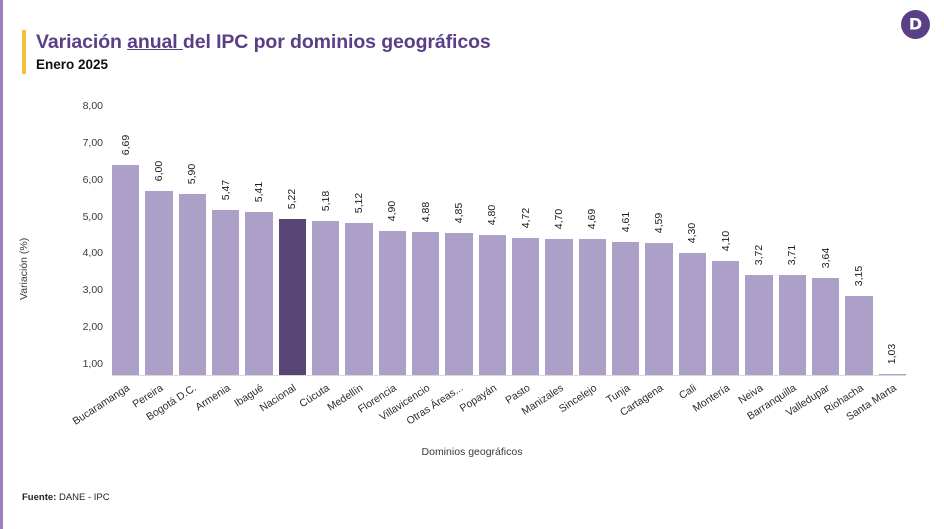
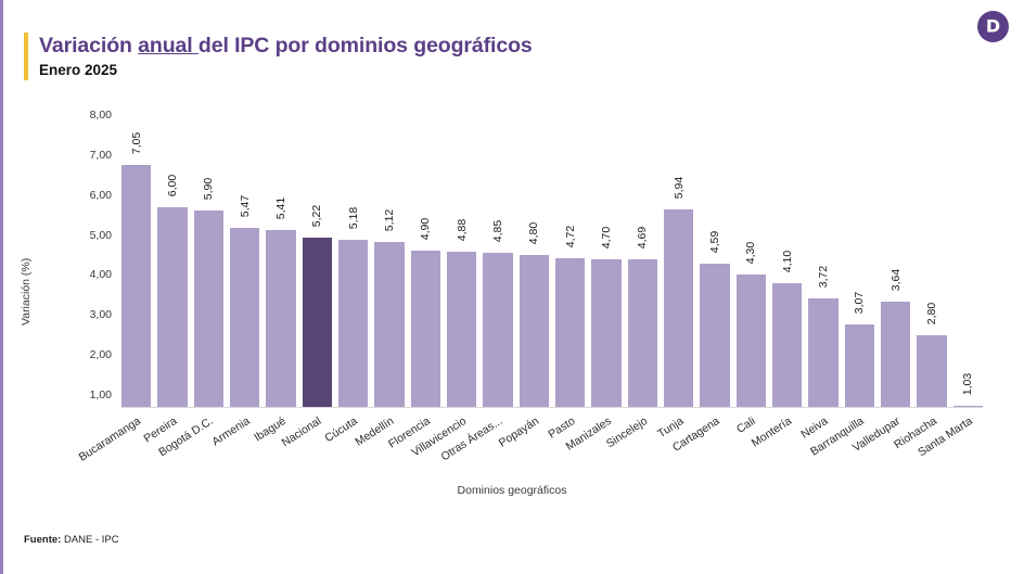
Bucaramanga: 6,69 -> 7,05
Tunja: 4,61 -> 5,94
Barranquilla: 3,71 -> 3,07
Riohacha: 3,15 -> 2,80
